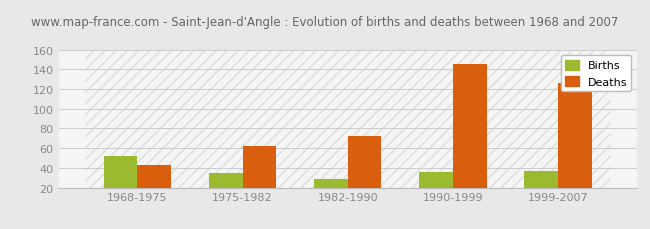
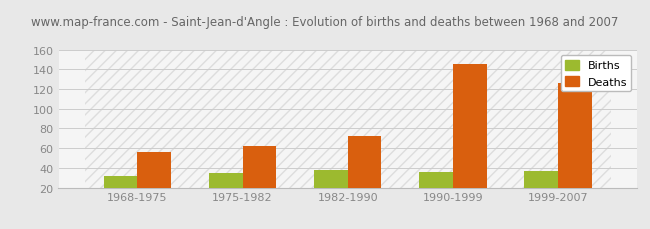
Births/1968-1975: 52 -> 32
Deaths/1968-1975: 43 -> 56
Births/1982-1990: 29 -> 38
